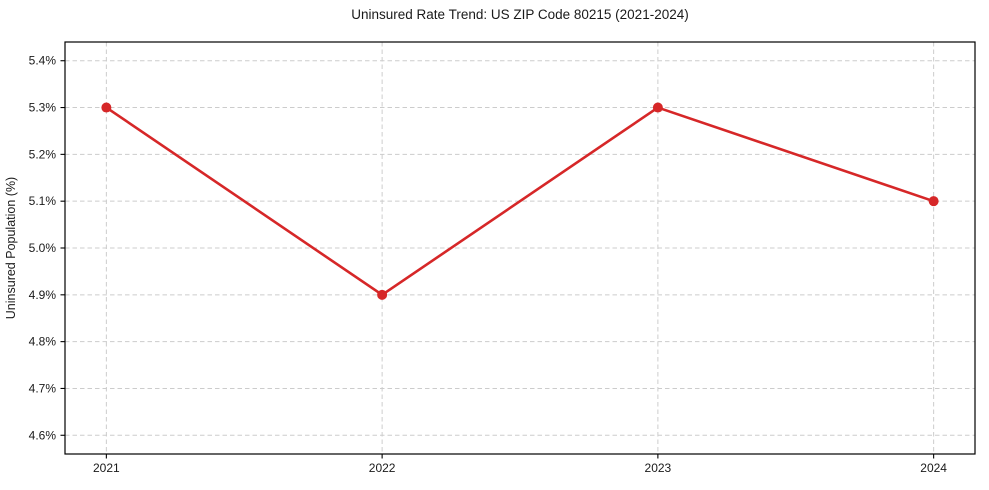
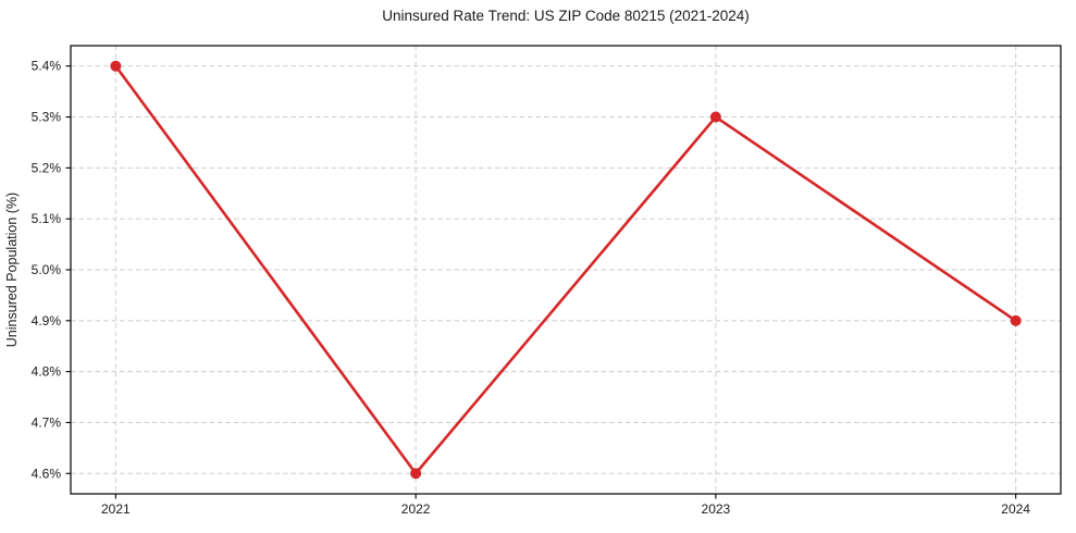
2021: 5.3% -> 5.4%
2022: 4.9% -> 4.6%
2024: 5.1% -> 4.9%
